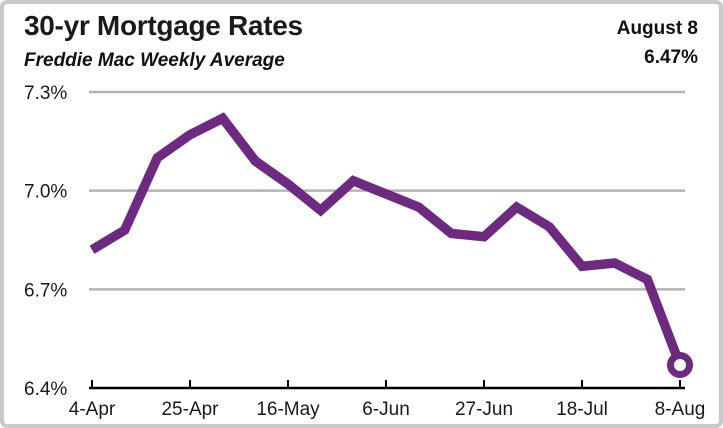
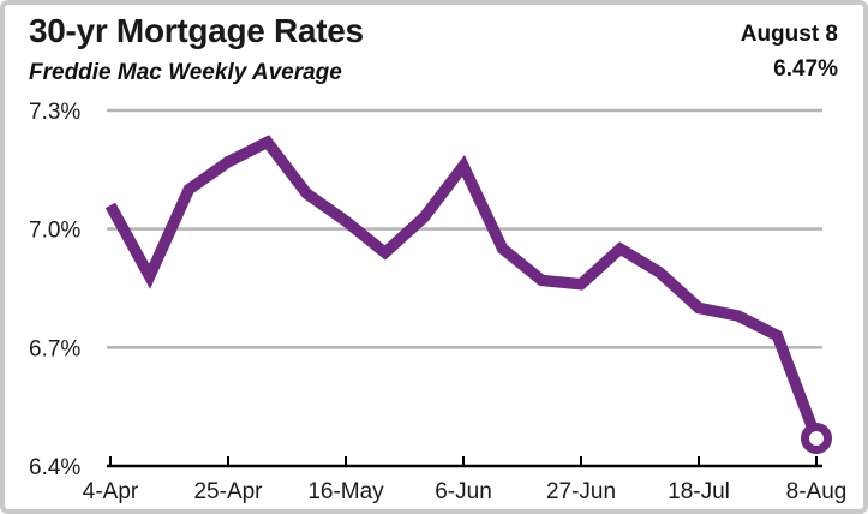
4-Apr: 6.82% -> 7.06%
6-Jun: 6.99% -> 7.16%
18-Jul: 6.77% -> 6.80%
